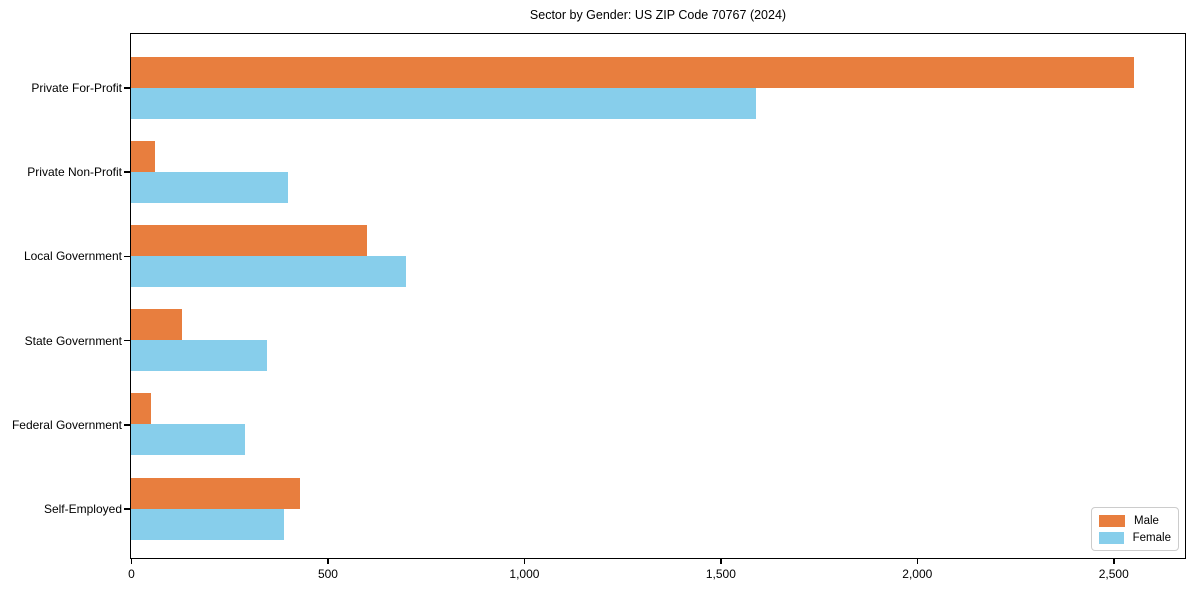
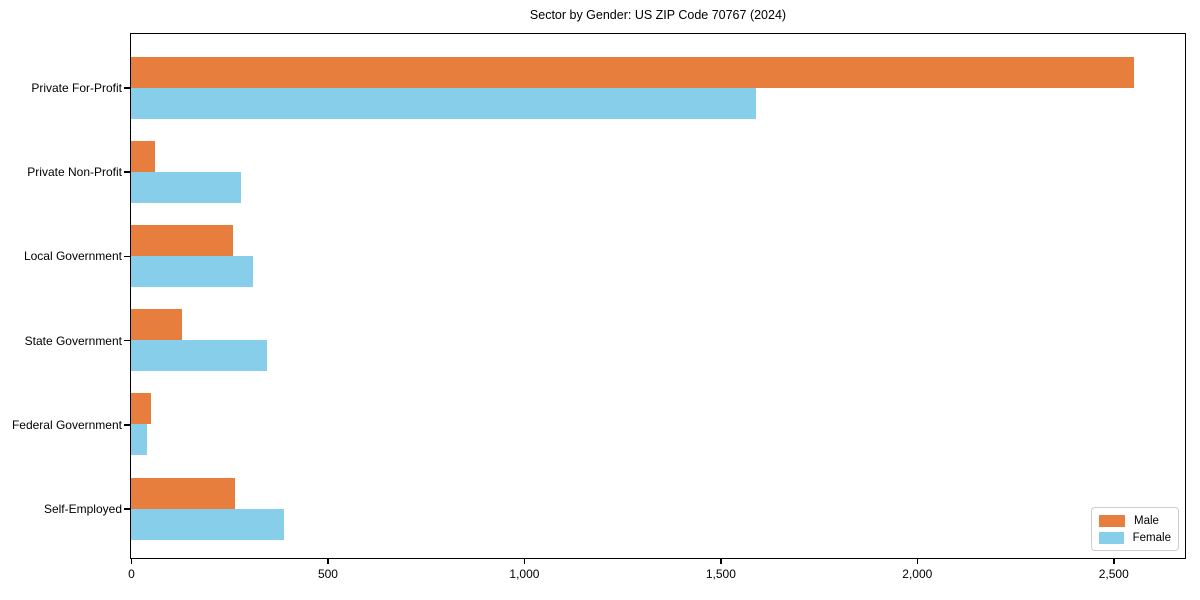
Female/Private Non-Profit: 400 -> 280
Male/Local Government: 600 -> 260
Female/Local Government: 700 -> 310
Female/Federal Government: 290 -> 40
Male/Self-Employed: 430 -> 260
